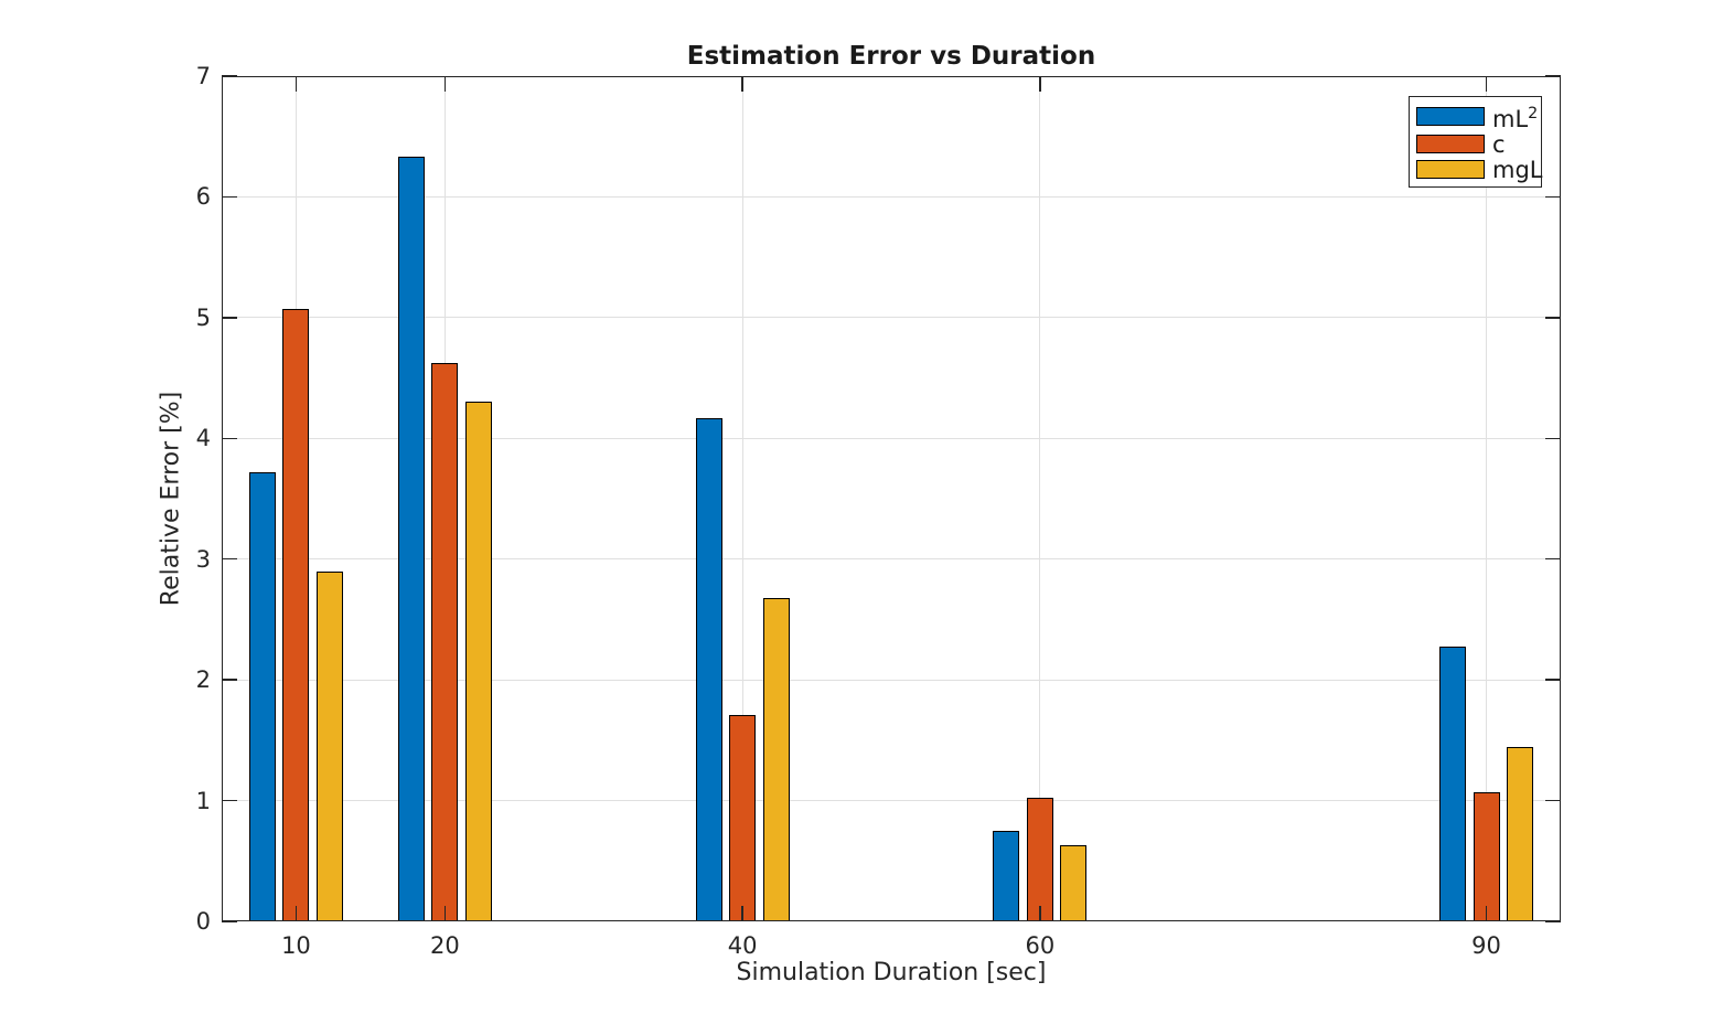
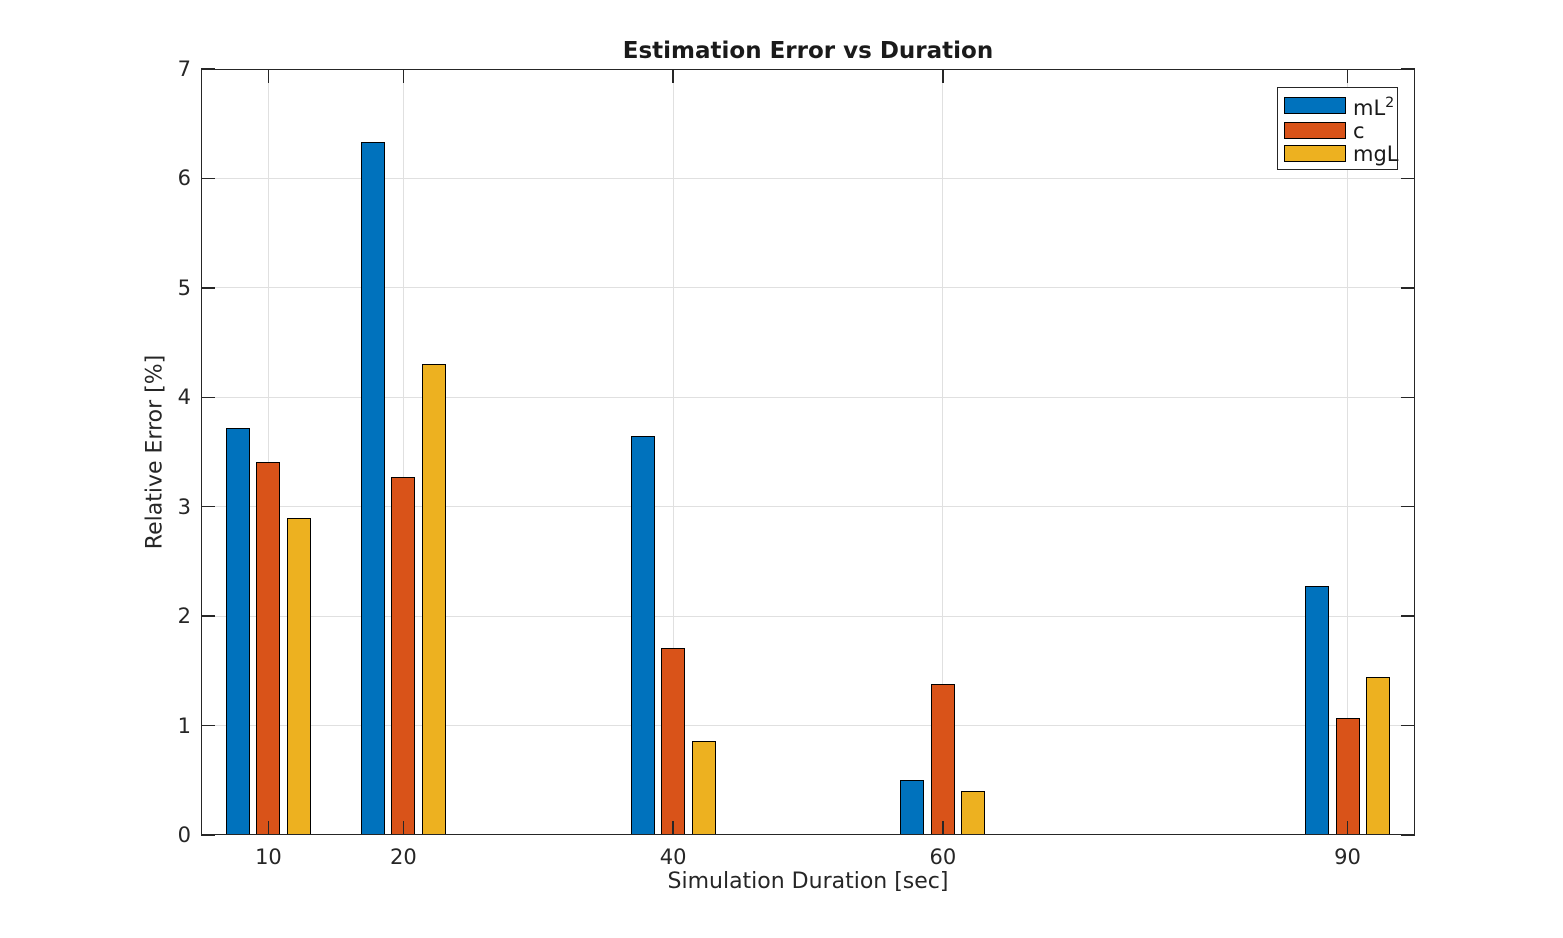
c/10: 5.07 -> 3.41
c/20: 4.62 -> 3.27
mL/40: 4.17 -> 3.65
mgL/40: 2.68 -> 0.86
mL/60: 0.75 -> 0.50
c/60: 1.02 -> 1.38
mgL/60: 0.63 -> 0.40
